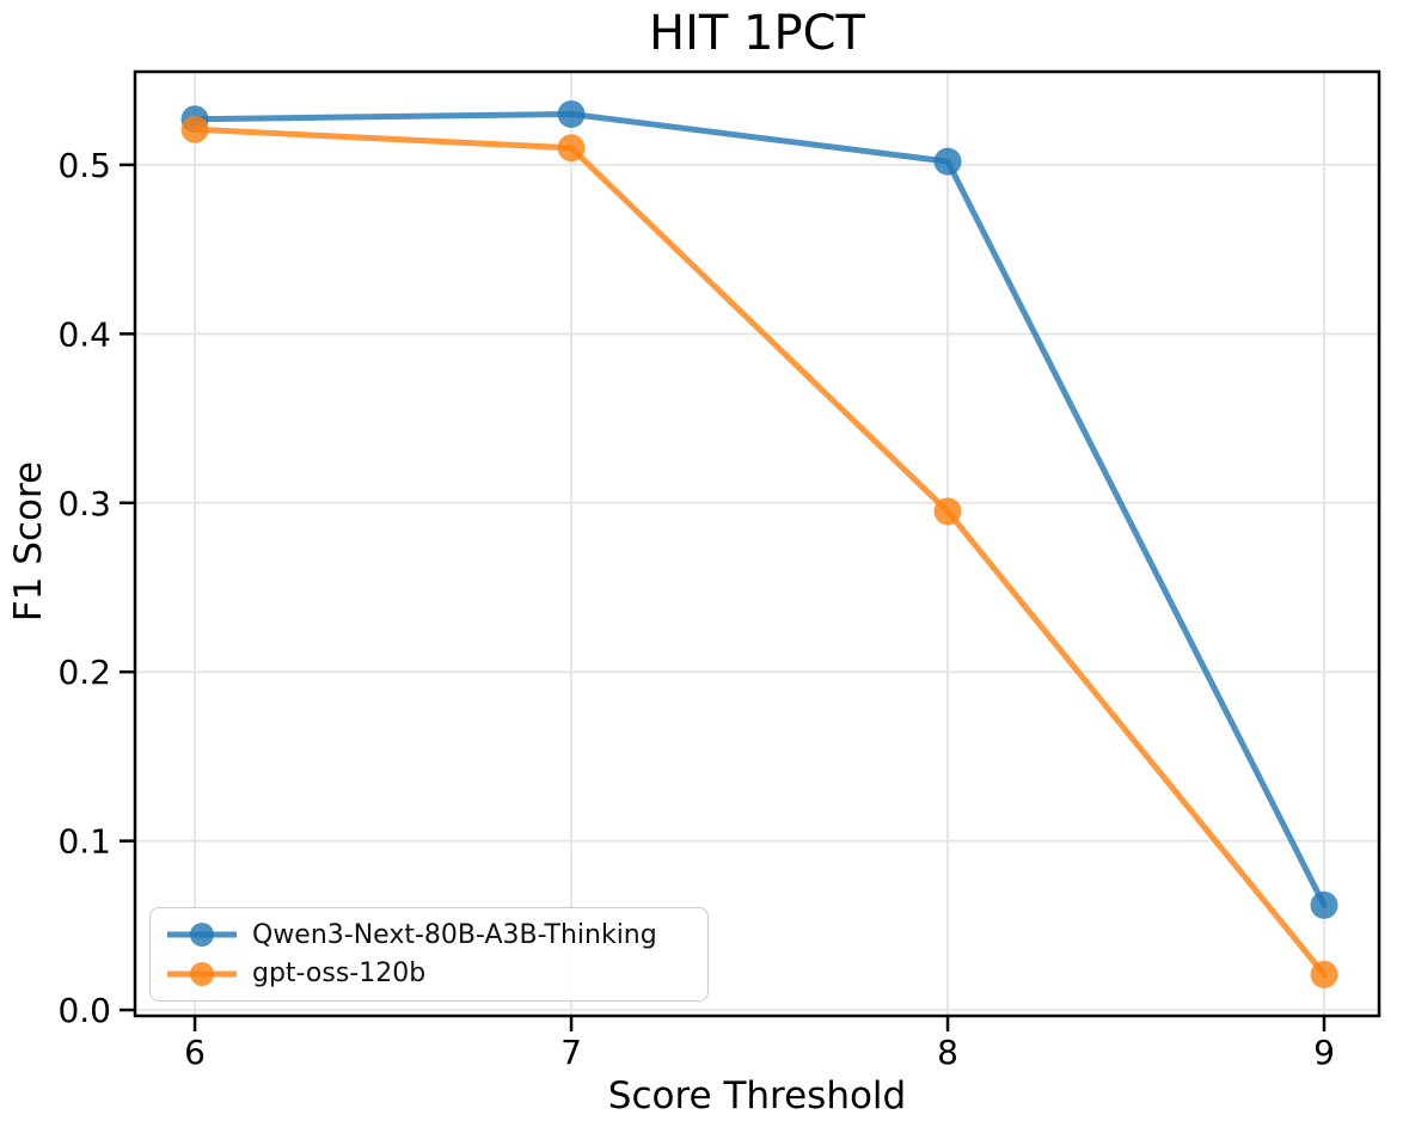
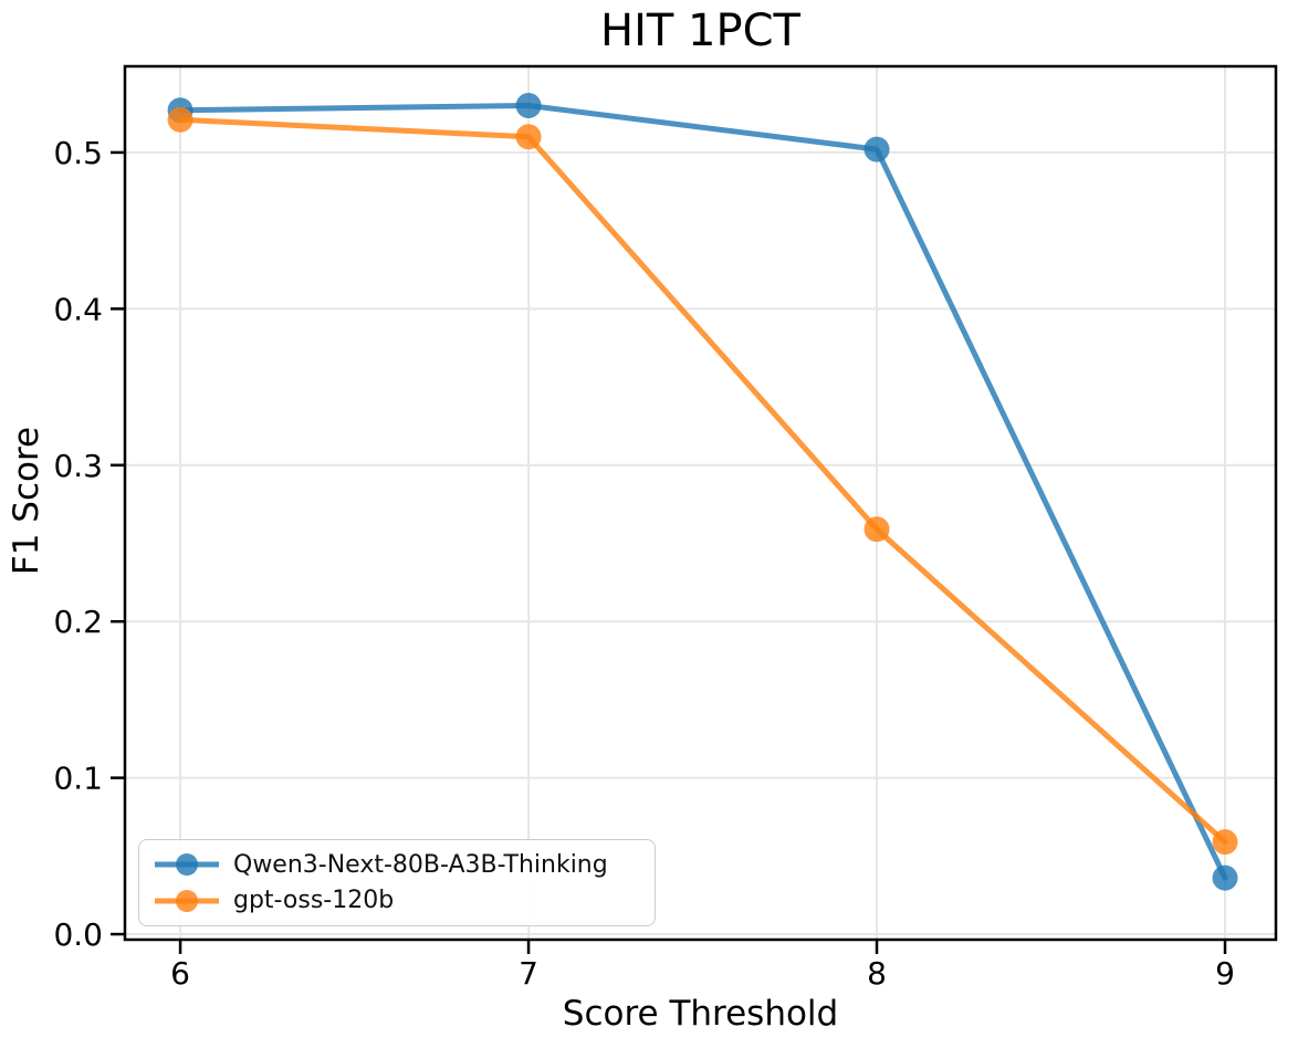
gpt-oss-120b/8: 0.295 -> 0.259
Qwen3-Next-80B-A3B-Thinking/9: 0.062 -> 0.036
gpt-oss-120b/9: 0.021 -> 0.059
